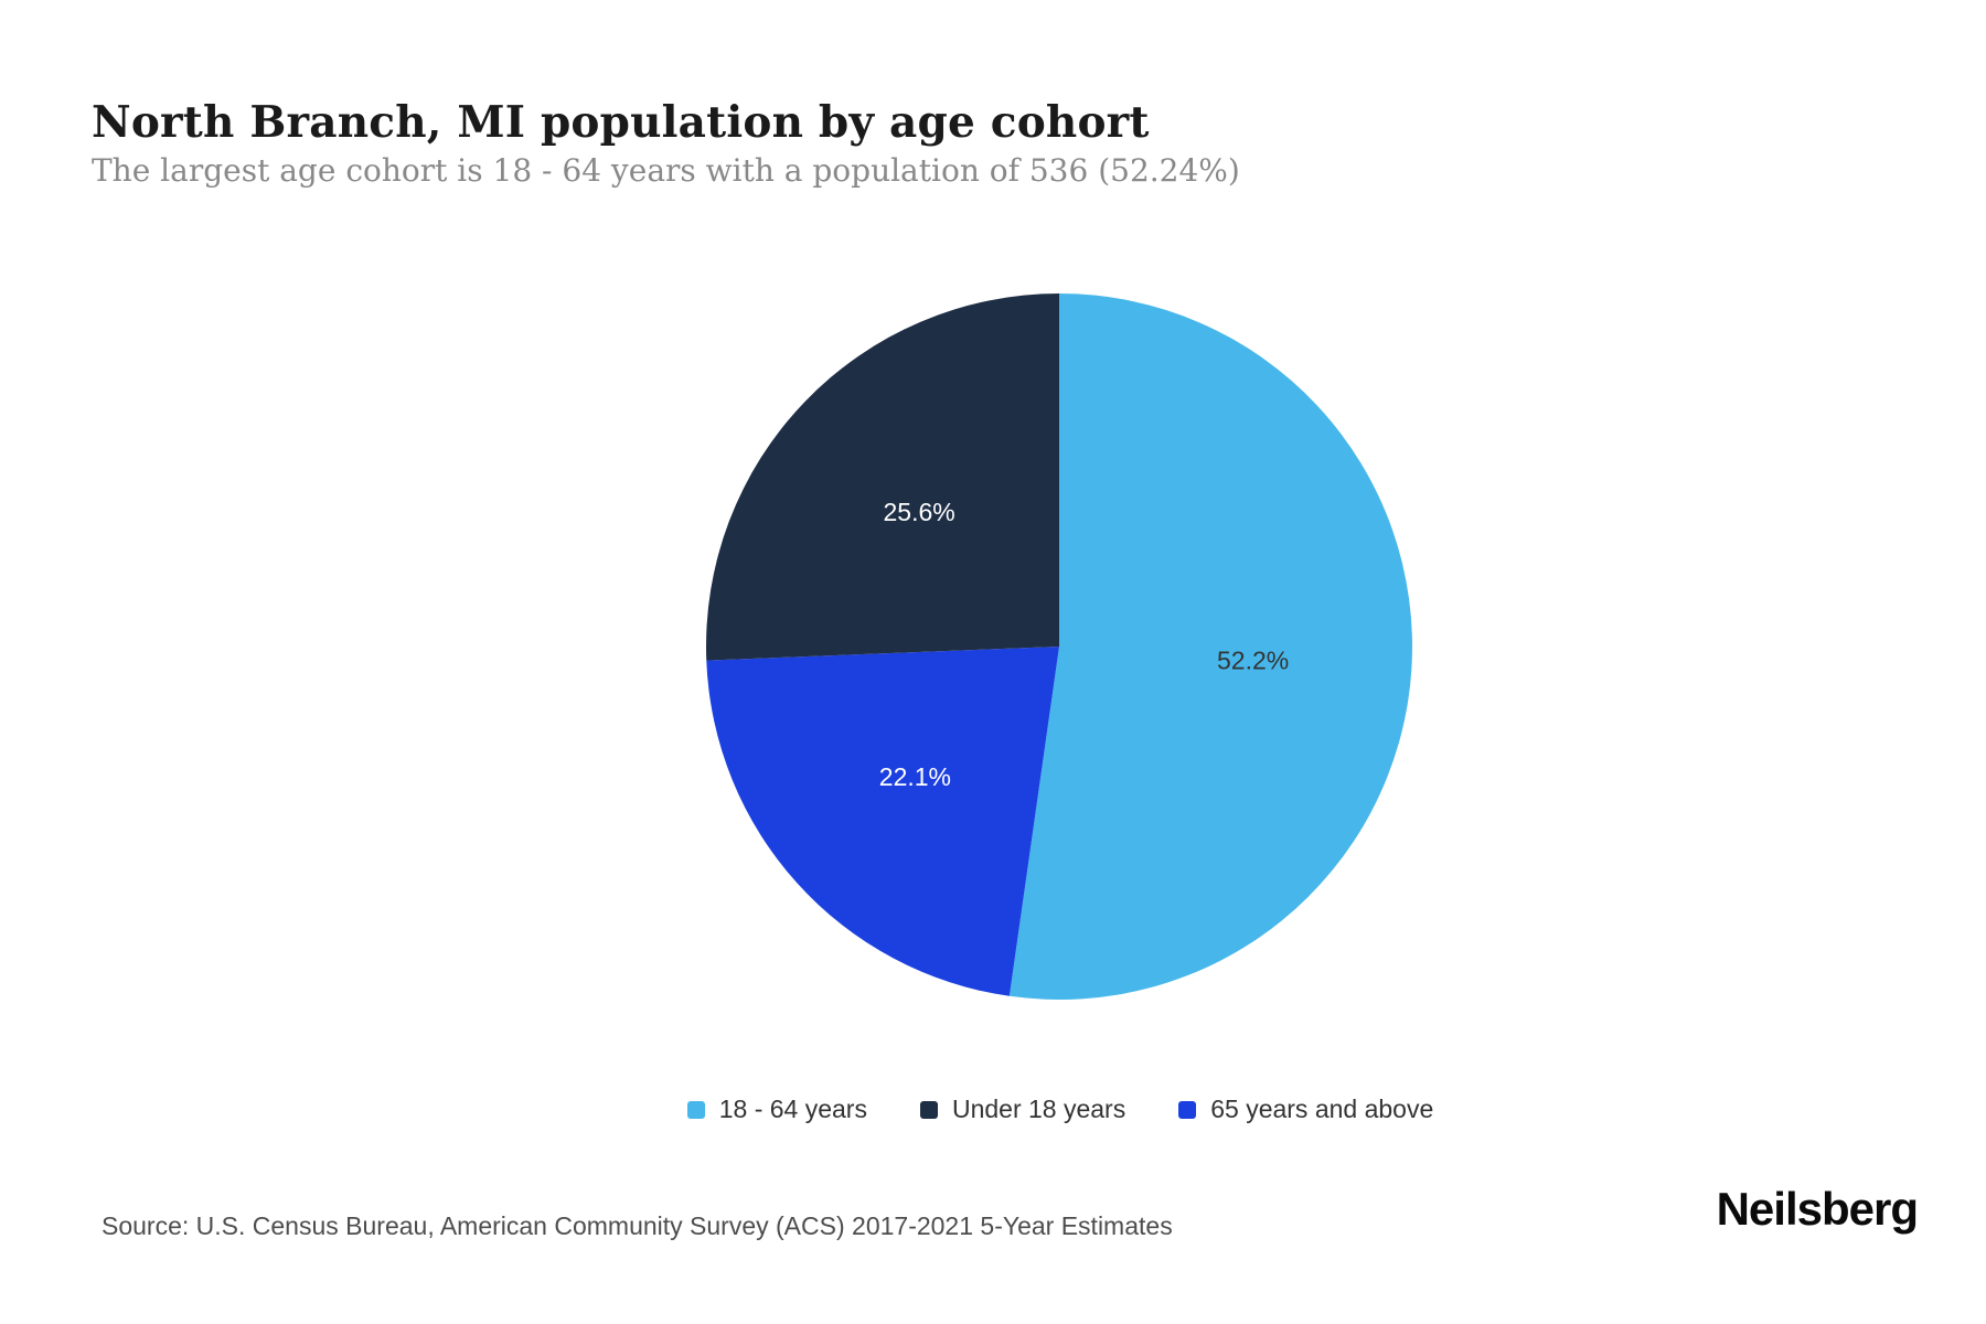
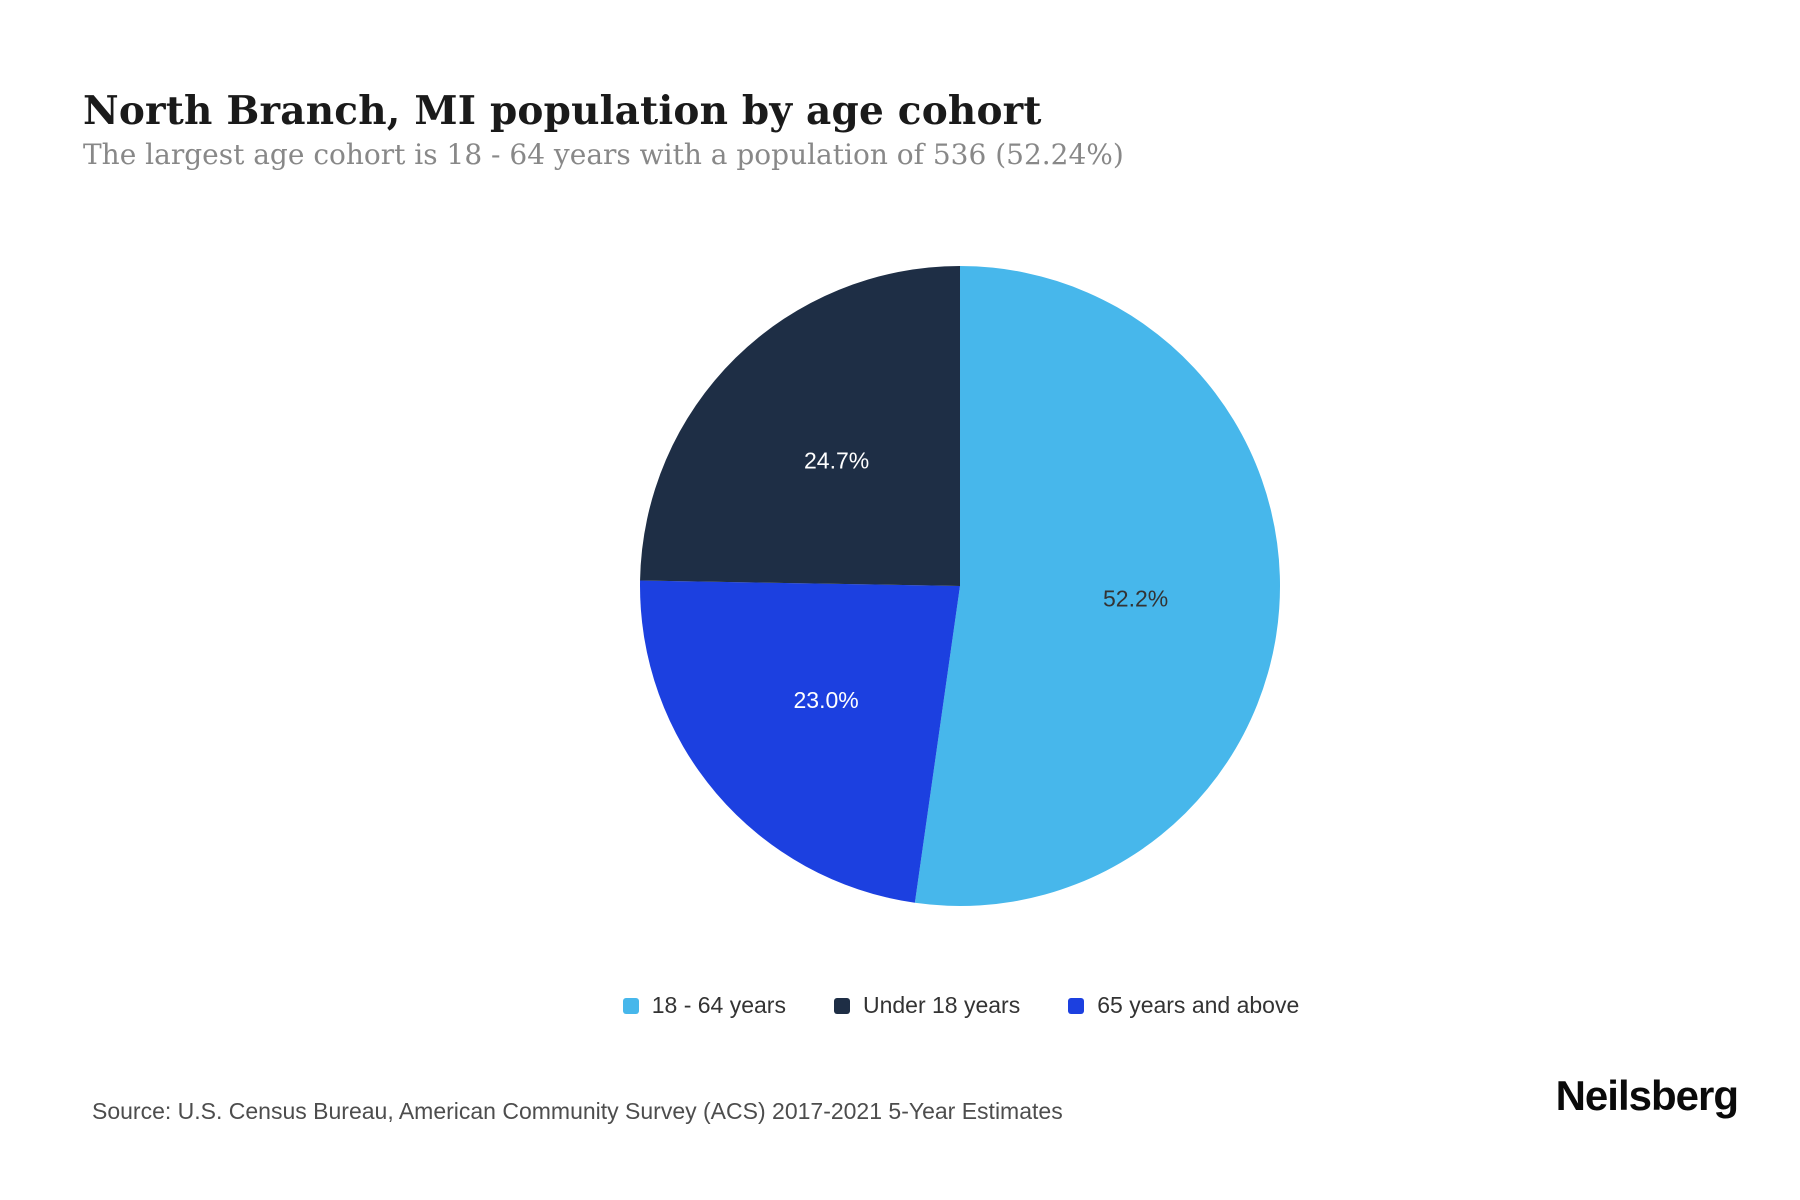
65 years and above: 22.1% -> 23.0%
Under 18 years: 25.6% -> 24.7%
